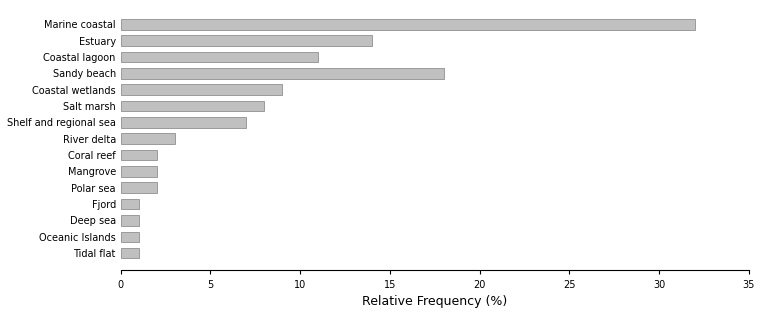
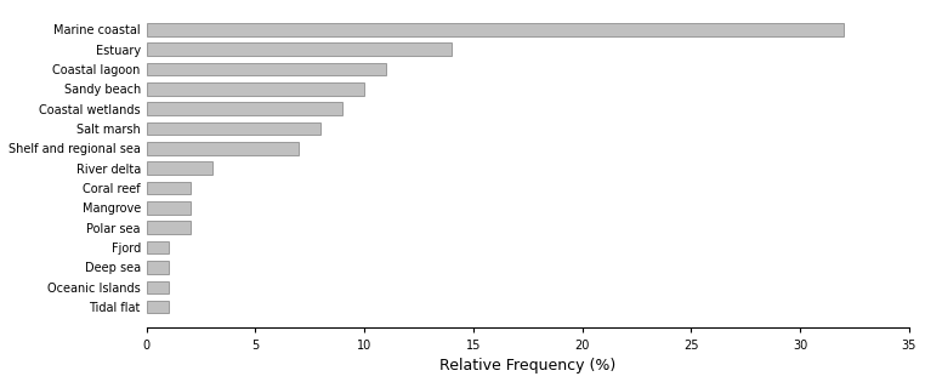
Sandy beach: 18 -> 10
